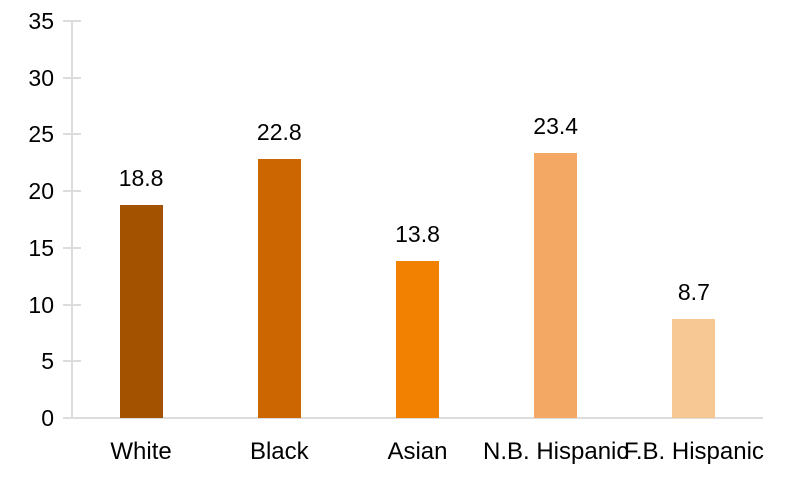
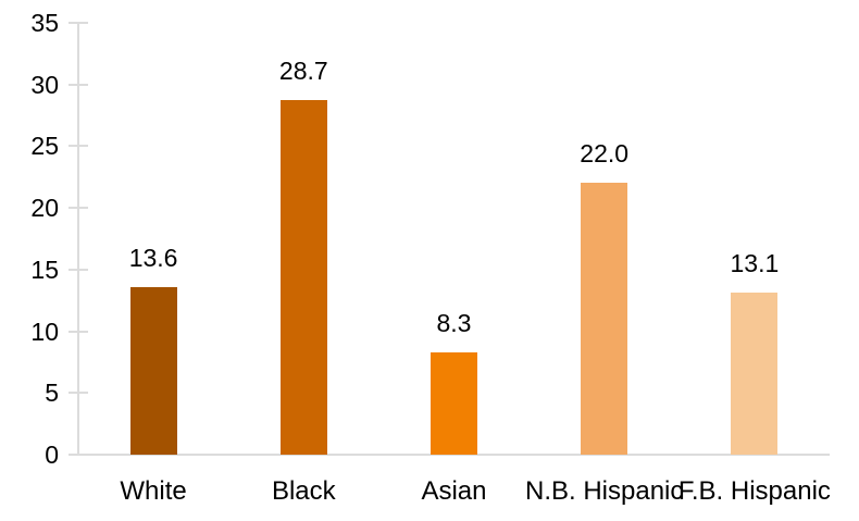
White: 18.8 -> 13.6
Black: 22.8 -> 28.7
Asian: 13.8 -> 8.3
N.B. Hispanic: 23.4 -> 22.0
F.B. Hispanic: 8.7 -> 13.1
